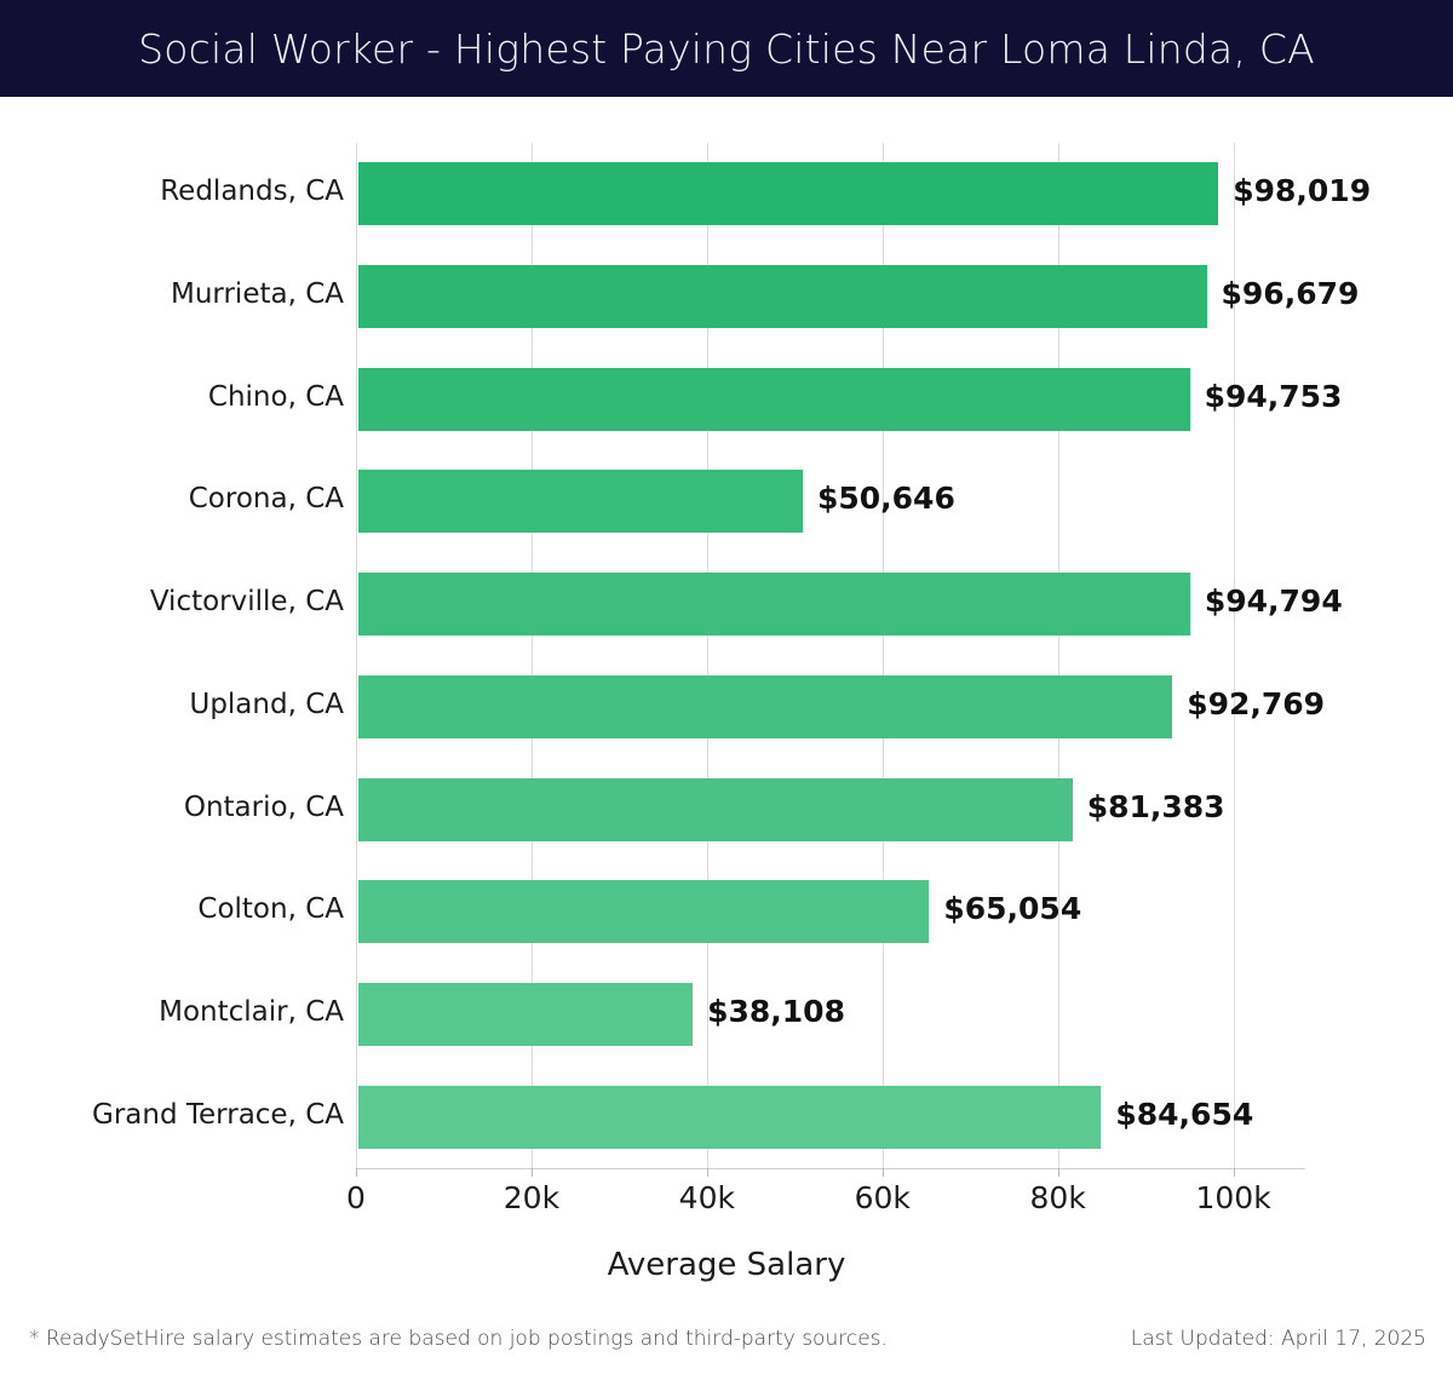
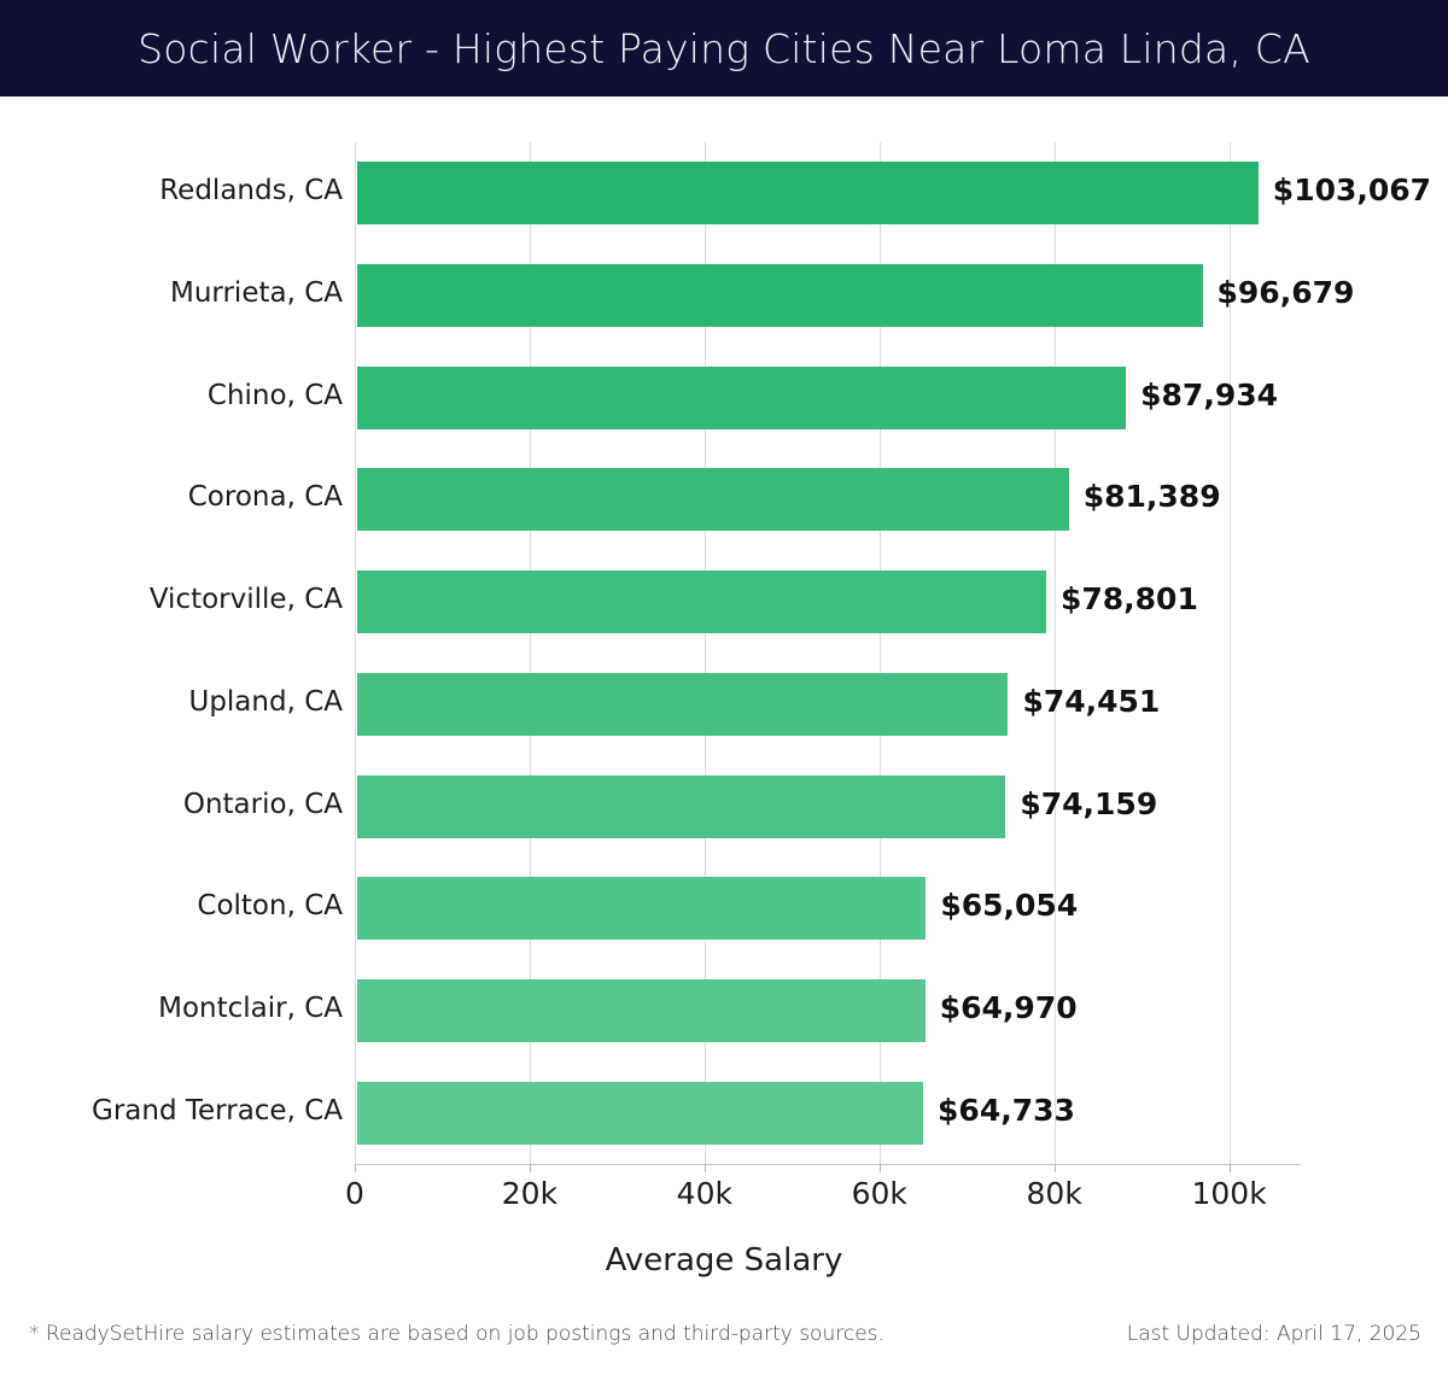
Redlands, CA: $98,019 -> $103,067
Chino, CA: $94,753 -> $87,934
Corona, CA: $50,646 -> $81,389
Victorville, CA: $94,794 -> $78,801
Upland, CA: $92,769 -> $74,451
Ontario, CA: $81,383 -> $74,159
Montclair, CA: $38,108 -> $64,970
Grand Terrace, CA: $84,654 -> $64,733
